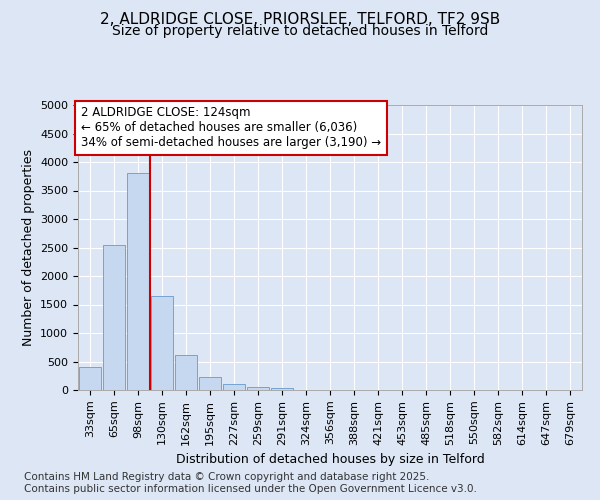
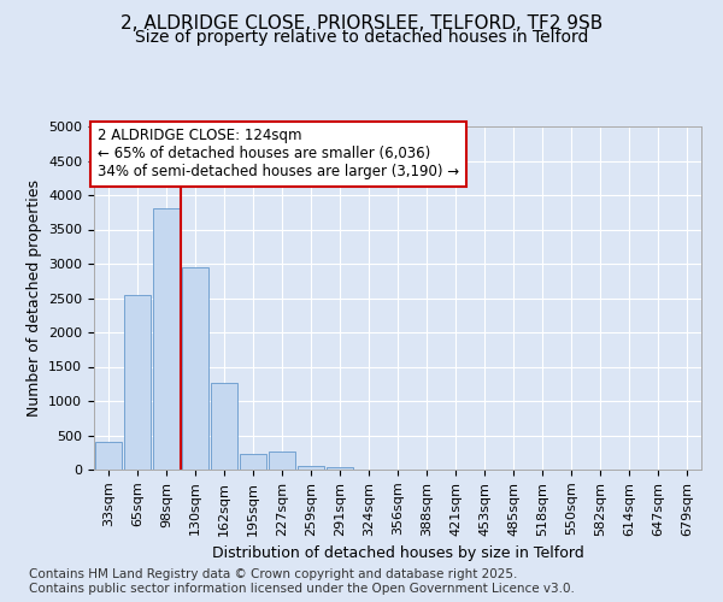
130sqm: 1650 -> 2940
162sqm: 620 -> 1260
227sqm: 100 -> 260
